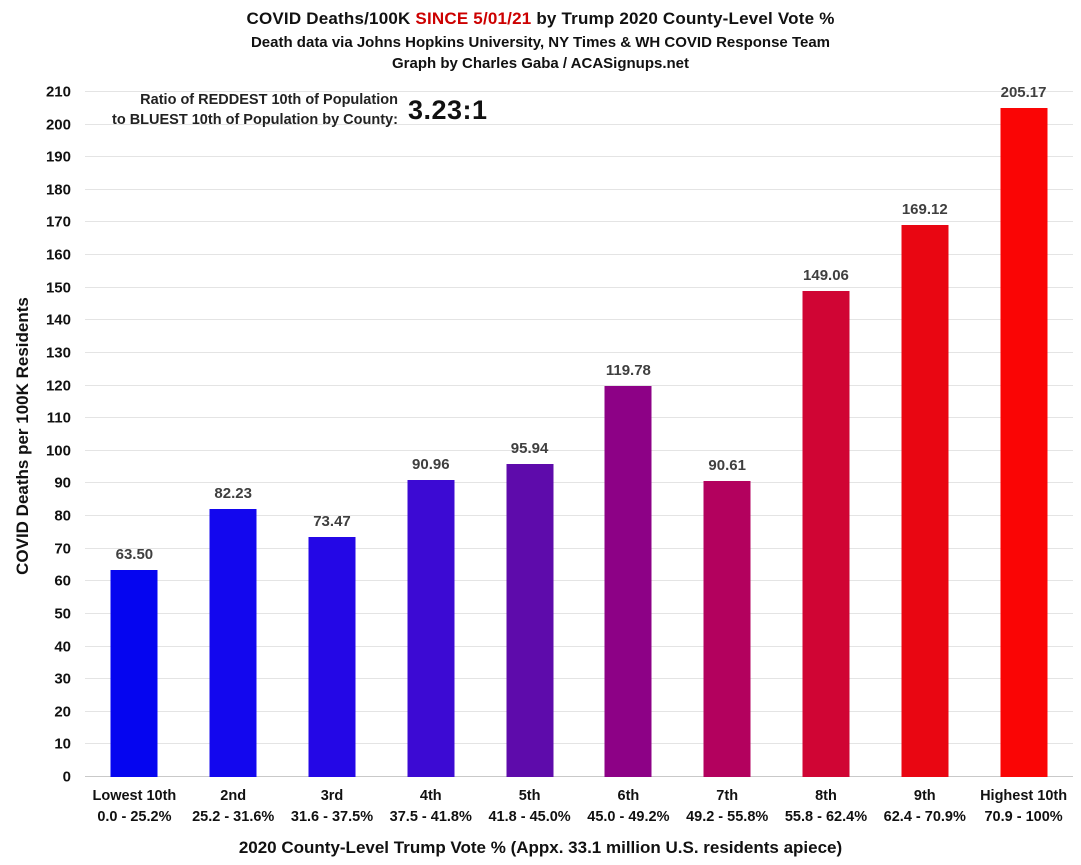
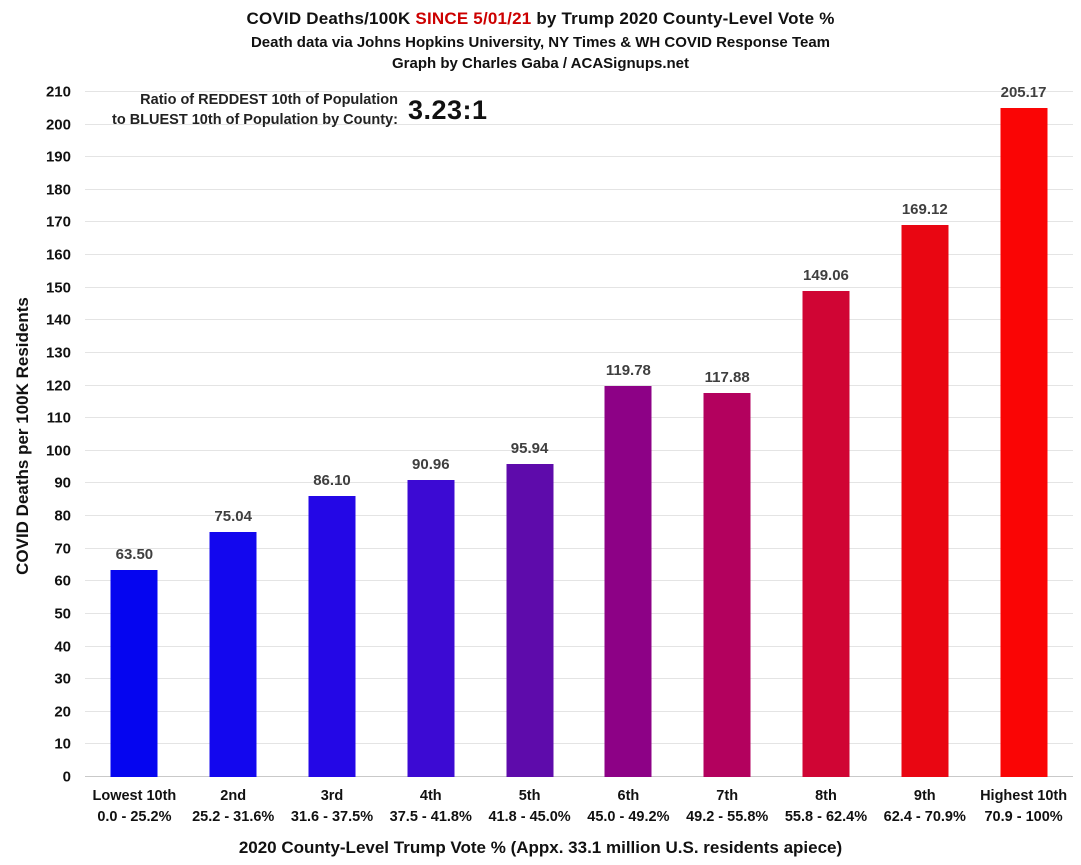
2nd: 82.23 -> 75.04
3rd: 73.47 -> 86.10
7th: 90.61 -> 117.88
